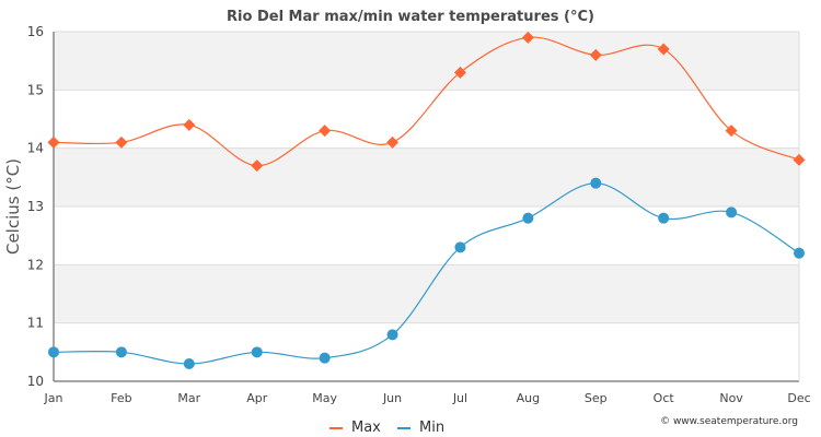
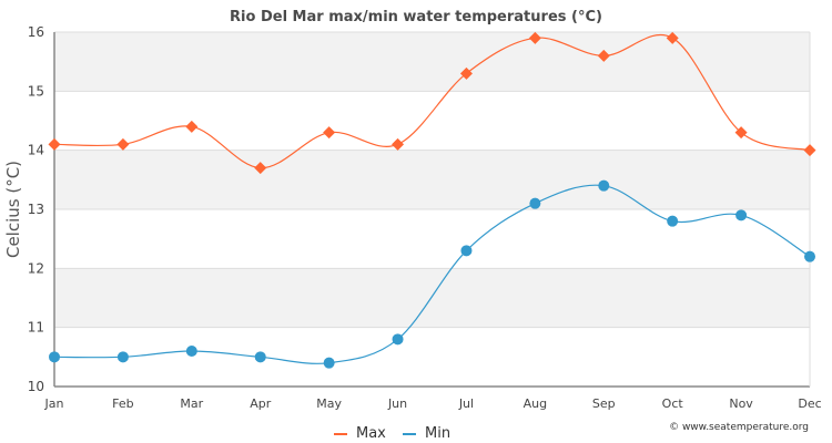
Min/Mar: 10.3 -> 10.6
Min/Aug: 12.8 -> 13.1
Max/Oct: 15.7 -> 15.9
Max/Dec: 13.8 -> 14.0
